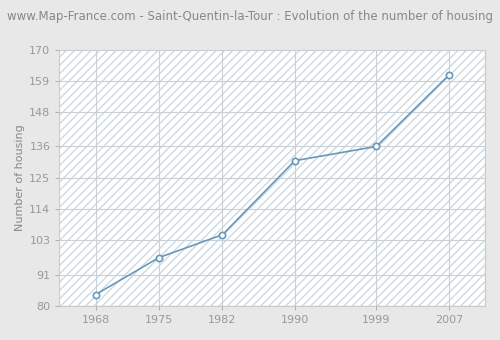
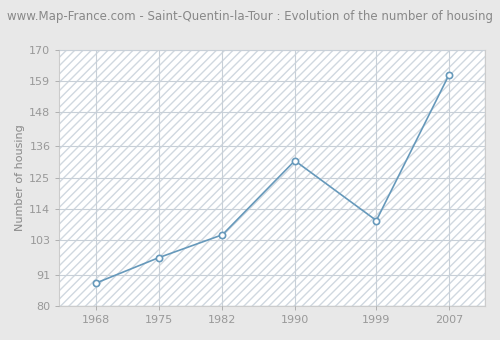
1968: 84 -> 88
1999: 136 -> 110
